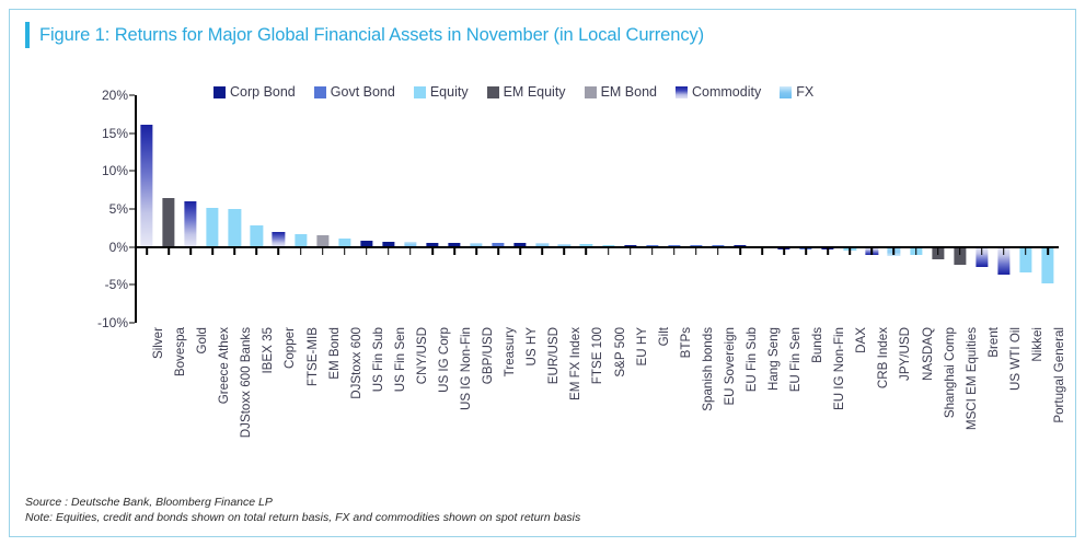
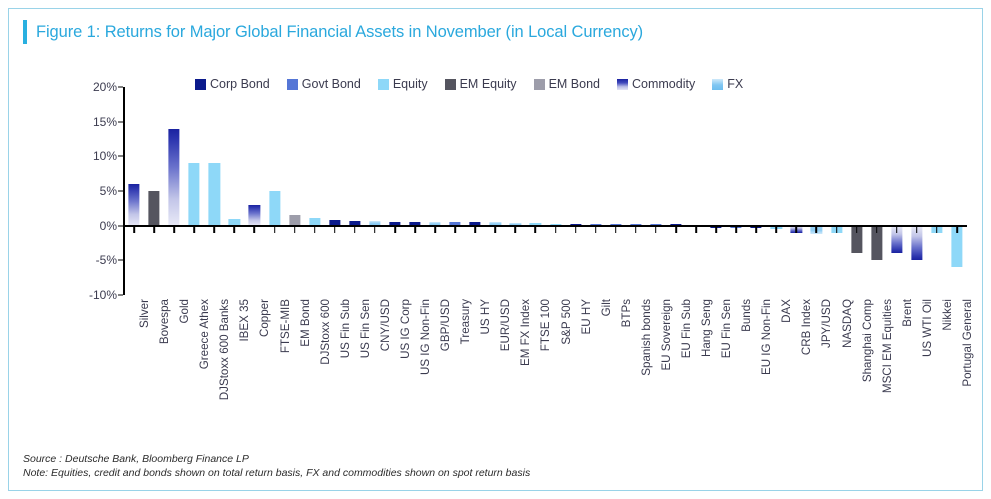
Silver: 16% -> 6%
Bovespa: 6% -> 5%
Gold: 6% -> 14%
Greece Athex: 5% -> 9%
DJStoxx 600 Banks: 5% -> 9%
IBEX 35: 3% -> 1%
Copper: 2% -> 3%
FTSE-MIB: 2% -> 5%
Shanghai Comp: -2% -> -4%
MSCI EM Equities: -2% -> -5%
Brent: -3% -> -4%
US WTI Oil: -4% -> -5%
Nikkei: -3% -> -1%
Portugal General: -5% -> -6%
